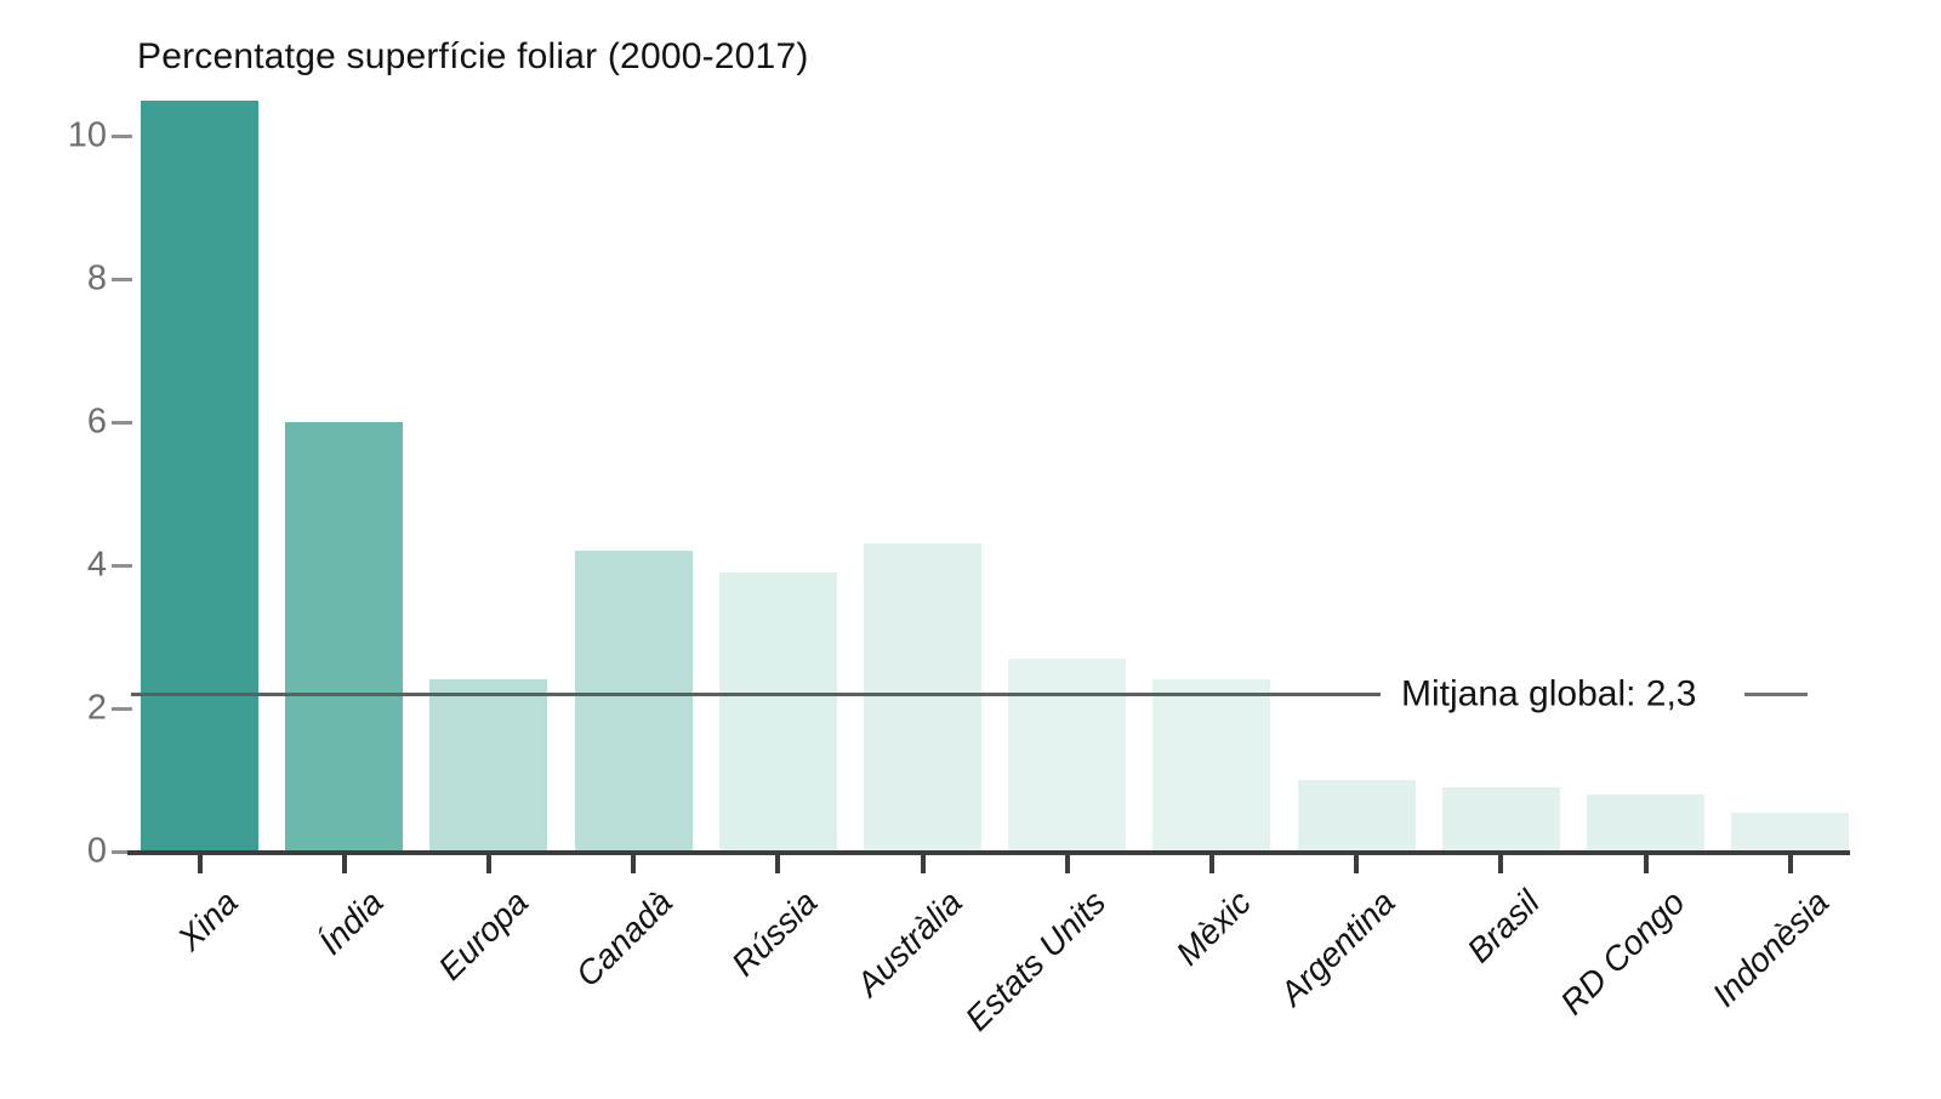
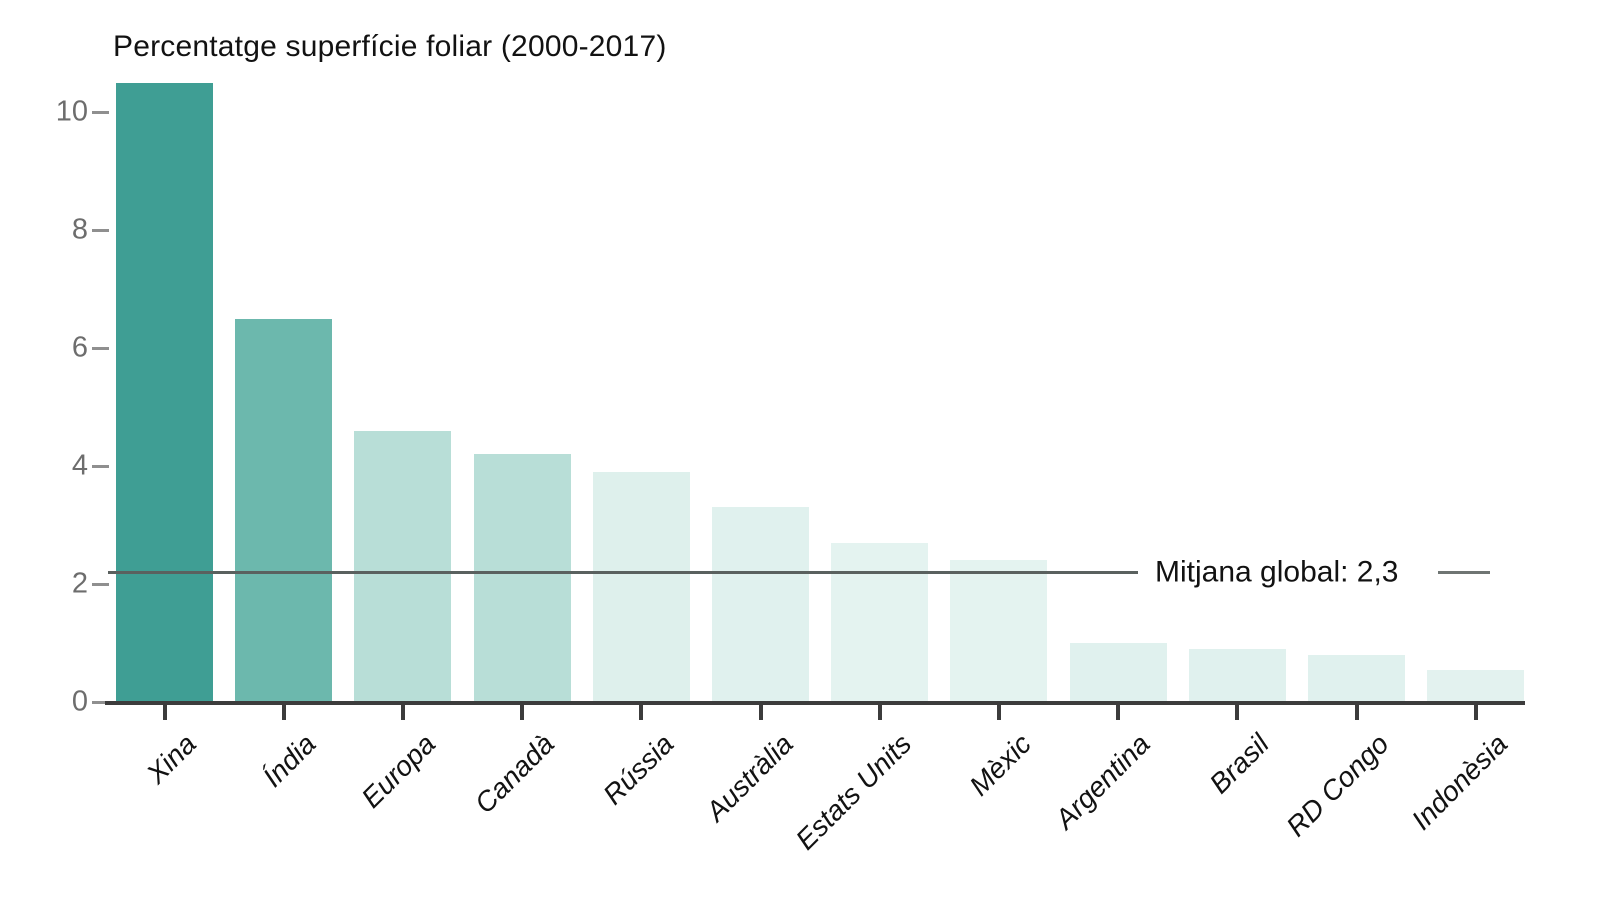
Índia: 6.0 -> 6.5
Europa: 2.4 -> 4.6
Austràlia: 4.3 -> 3.3
